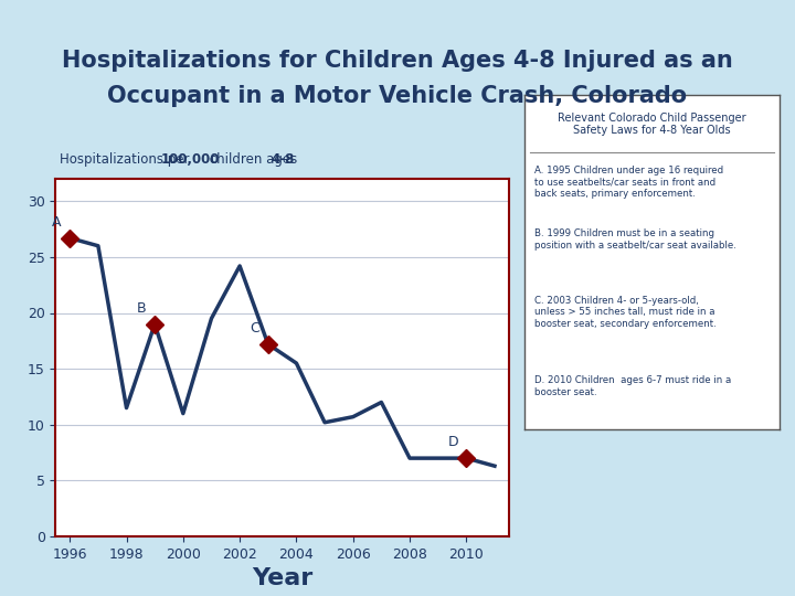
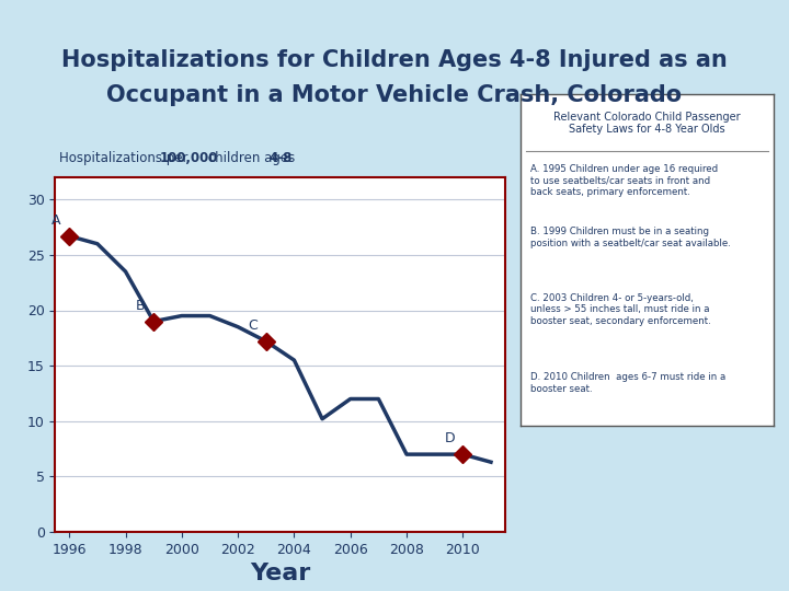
1998: 11.5 -> 23.5
2000: 11.0 -> 19.5
2002: 24.2 -> 18.5
2006: 10.7 -> 12.0
